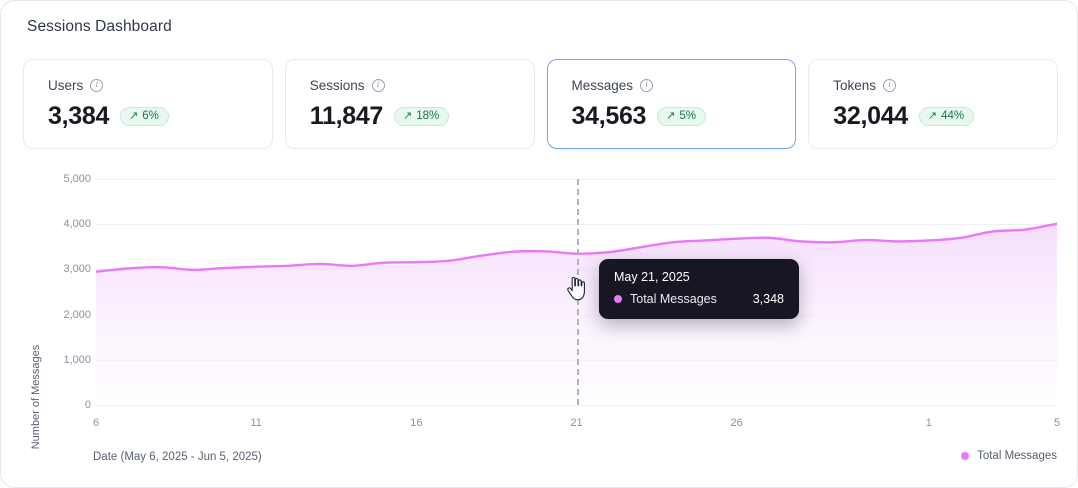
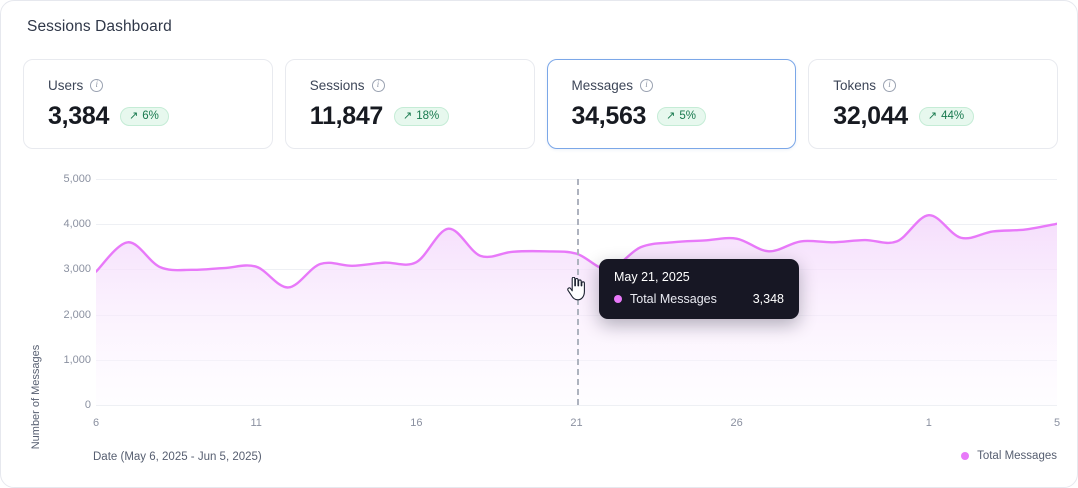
1: 3000 -> 3600
6: 3100 -> 2600
11: 3200 -> 3900
16: 3400 -> 3000
21: 3700 -> 3400
26: 3600 -> 4200
